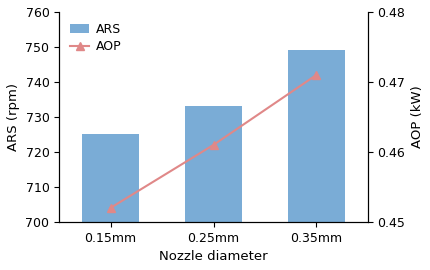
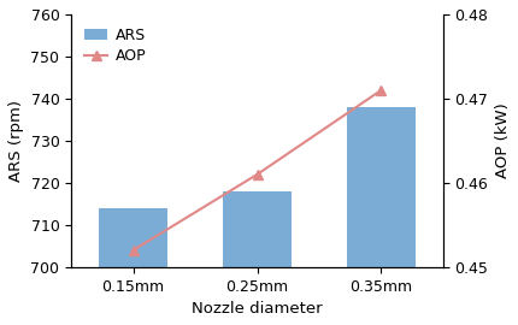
ARS/0.15mm: 725 -> 714
ARS/0.25mm: 733 -> 718
ARS/0.35mm: 749 -> 738
